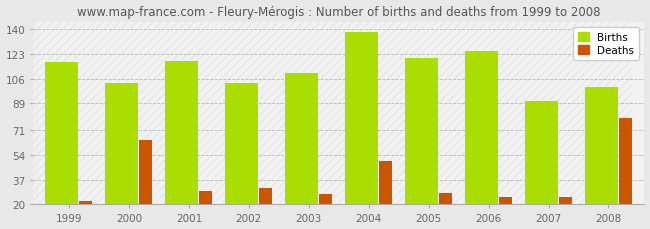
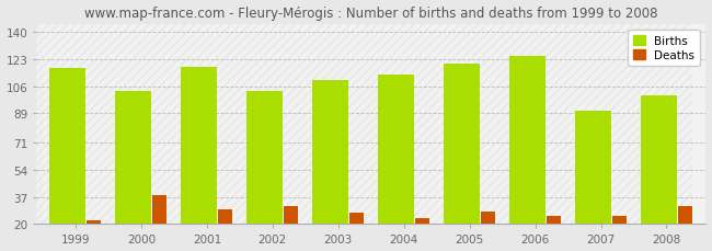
Deaths/2000: 64 -> 38
Births/2004: 138 -> 113
Deaths/2004: 50 -> 24
Deaths/2008: 79 -> 31
